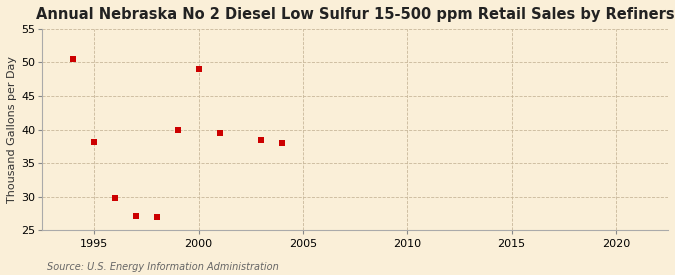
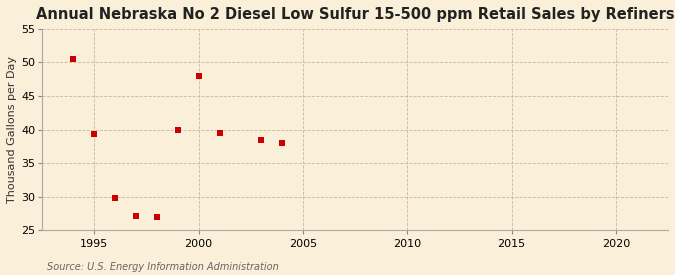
1995: 38.2 -> 39.4
2000: 49.0 -> 48.0
